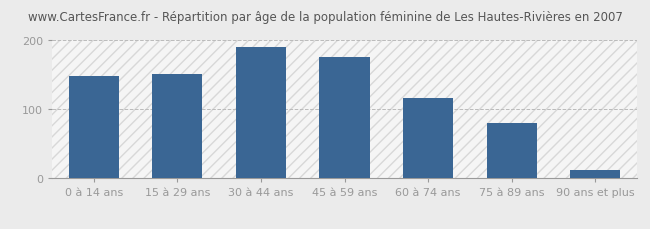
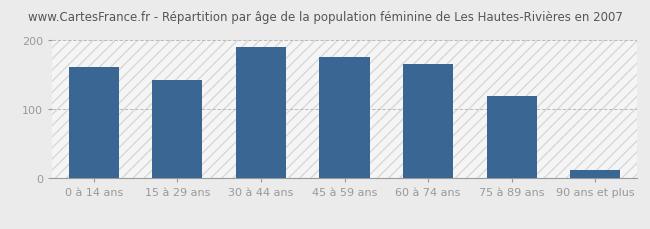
0 à 14 ans: 148 -> 162
15 à 29 ans: 152 -> 142
60 à 74 ans: 116 -> 166
75 à 89 ans: 80 -> 120
